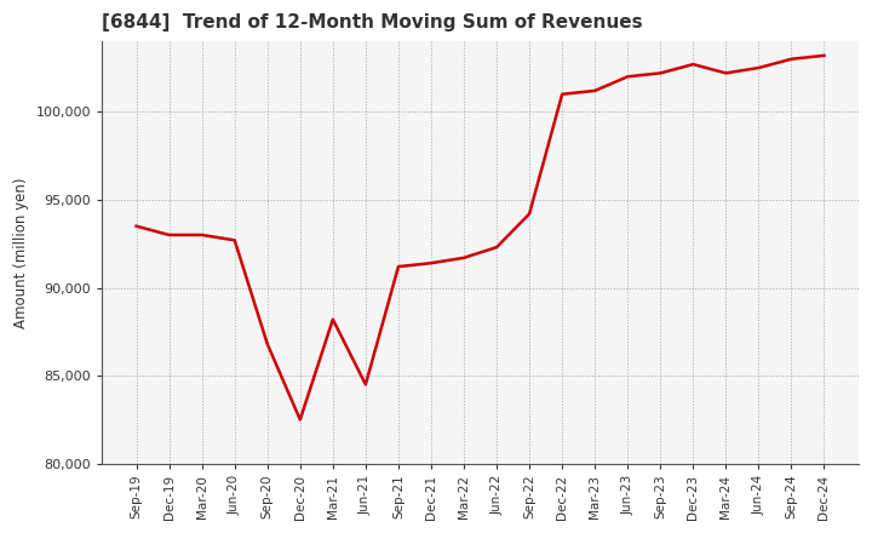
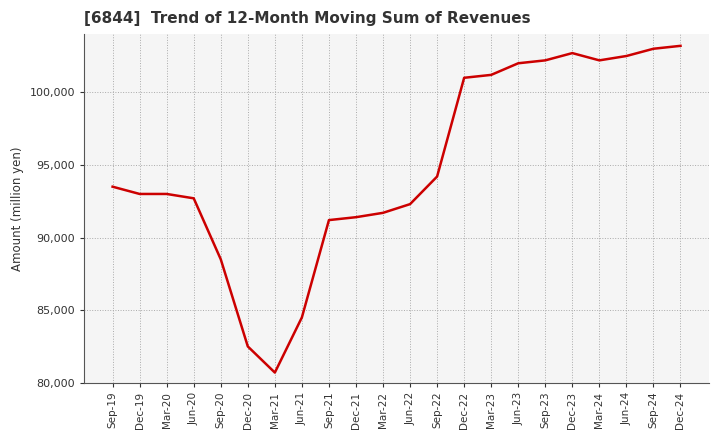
Sep-20: 86,800 -> 88,500
Mar-21: 88,200 -> 80,700
